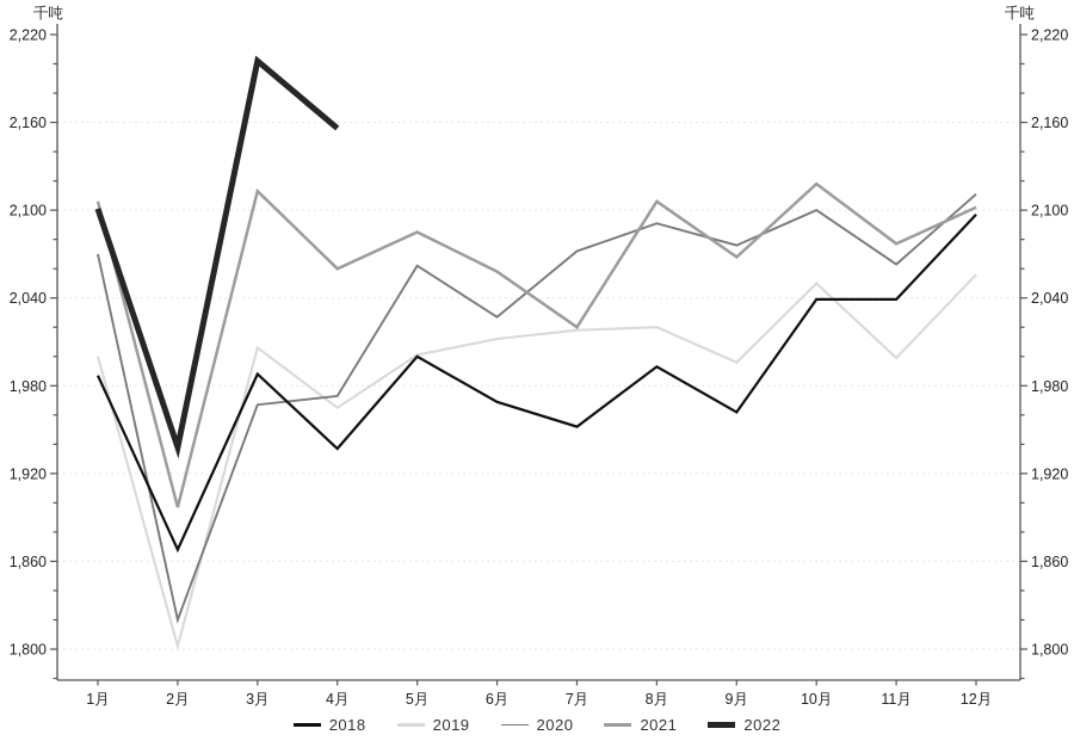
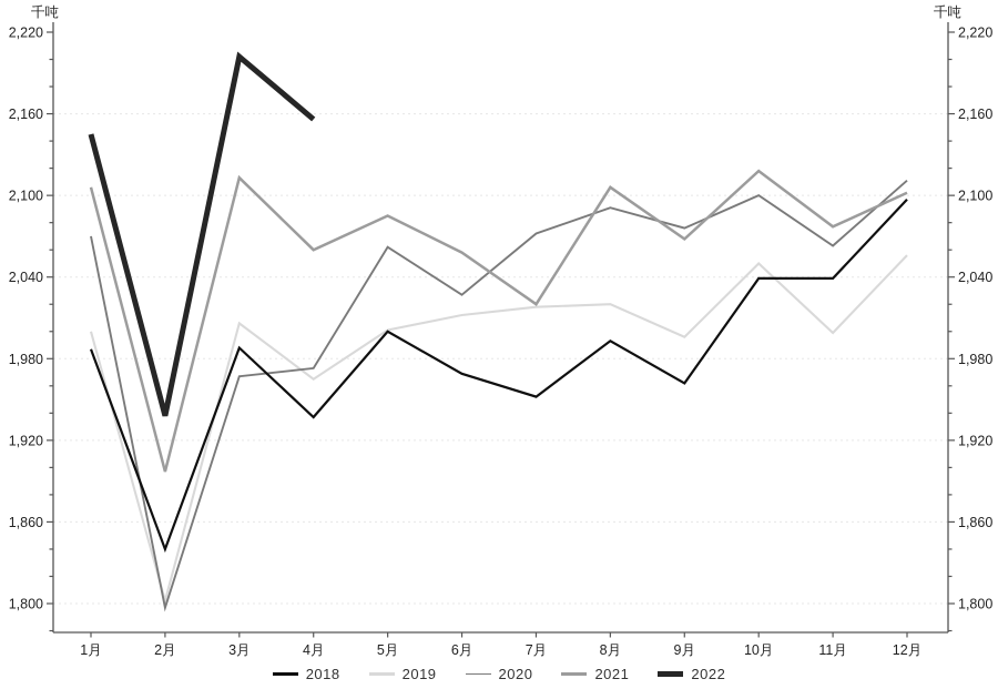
2022/1月: 2101 -> 2145
2018/2月: 1868 -> 1840
2020/2月: 1820 -> 1797
